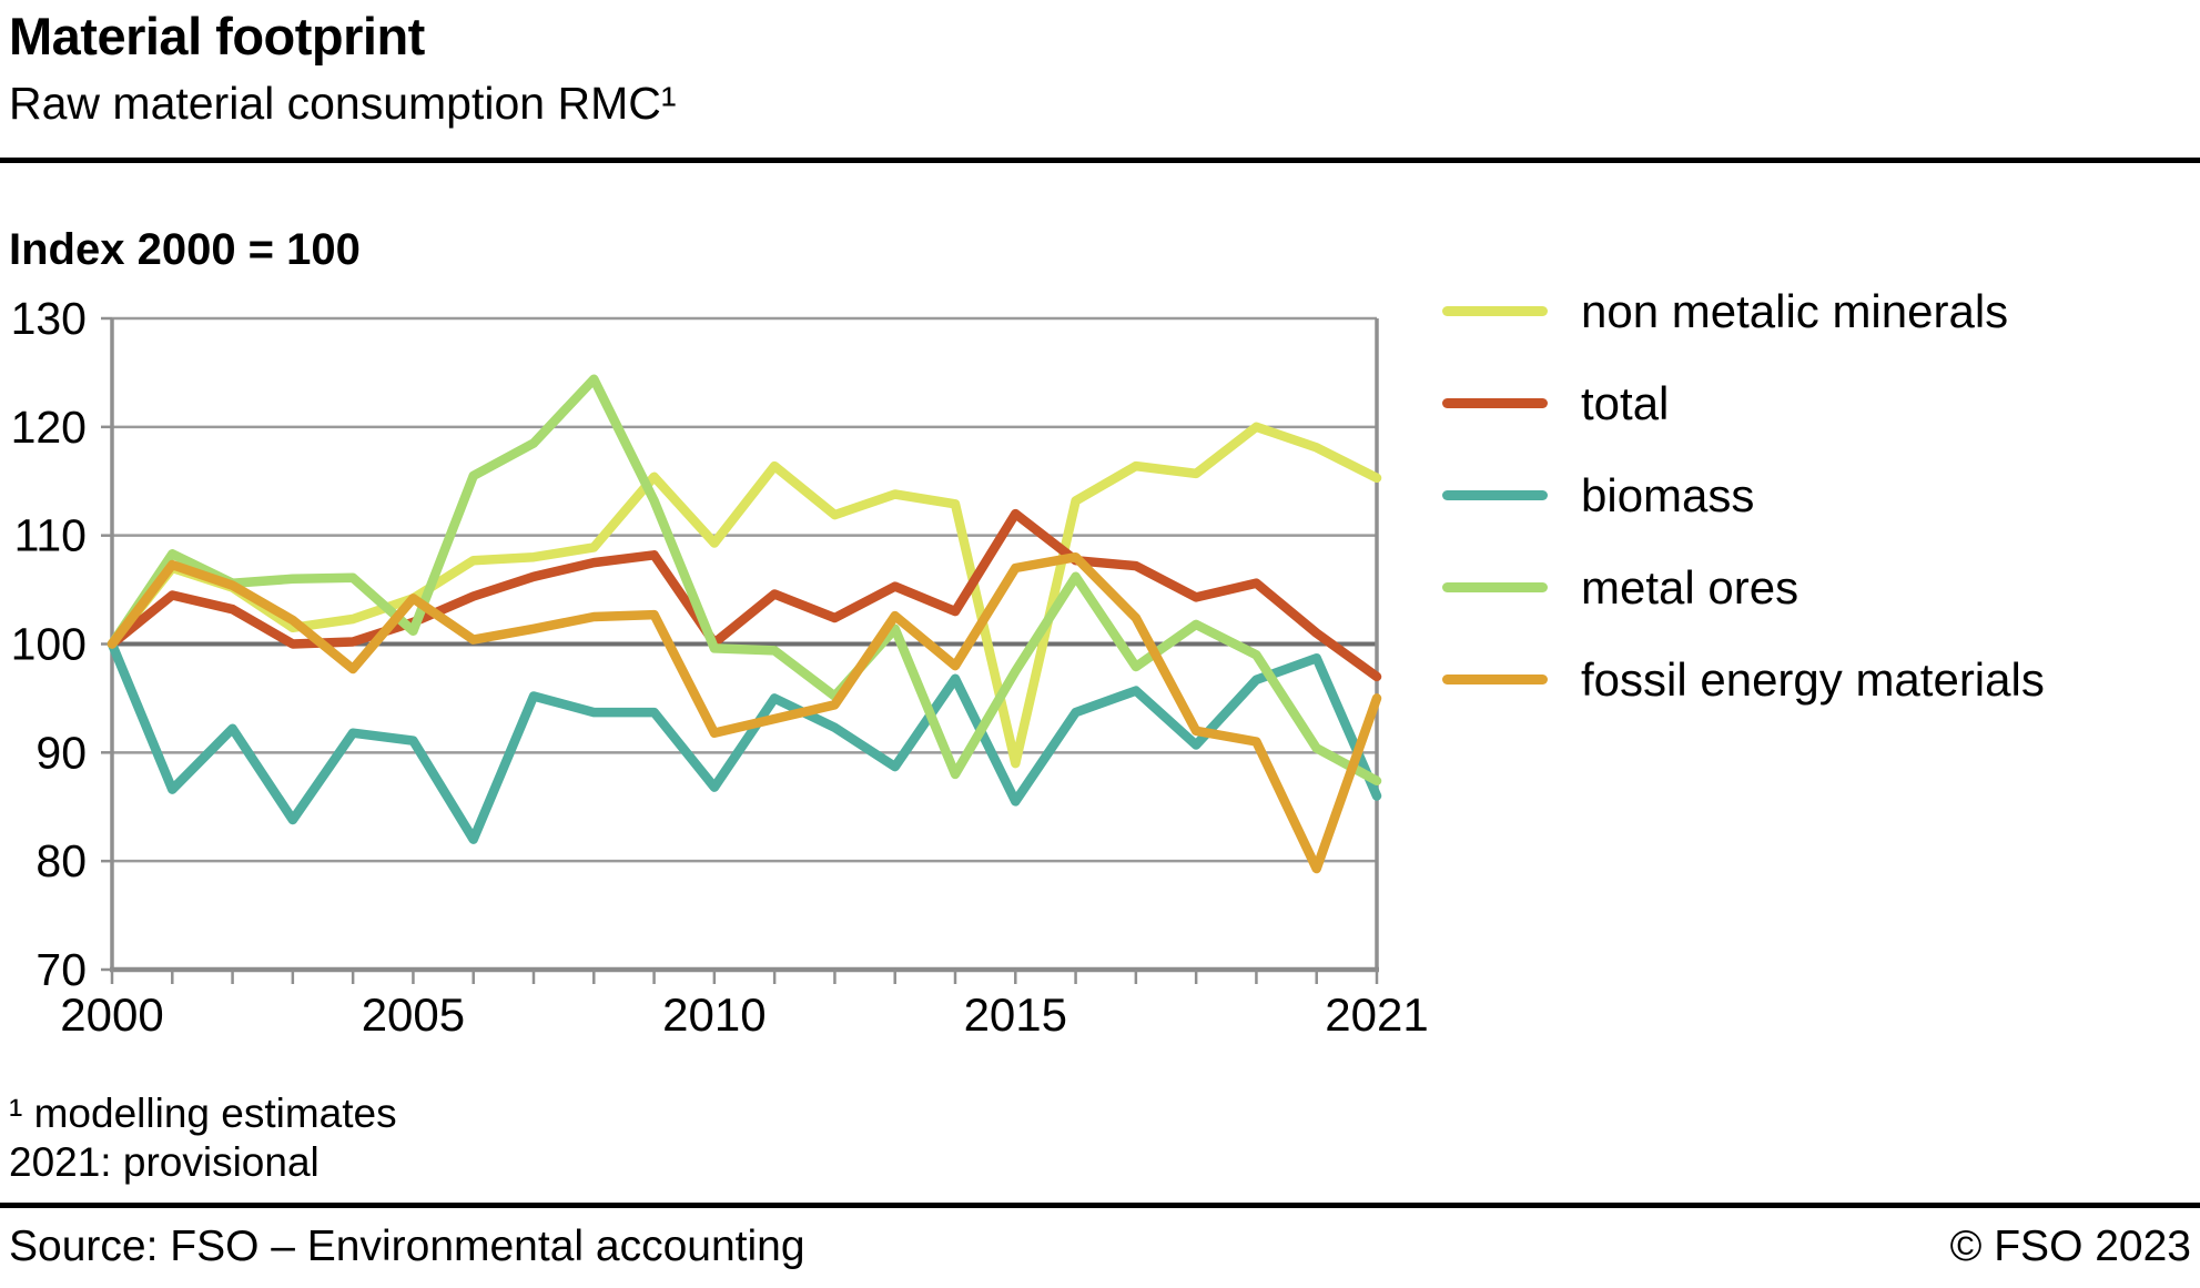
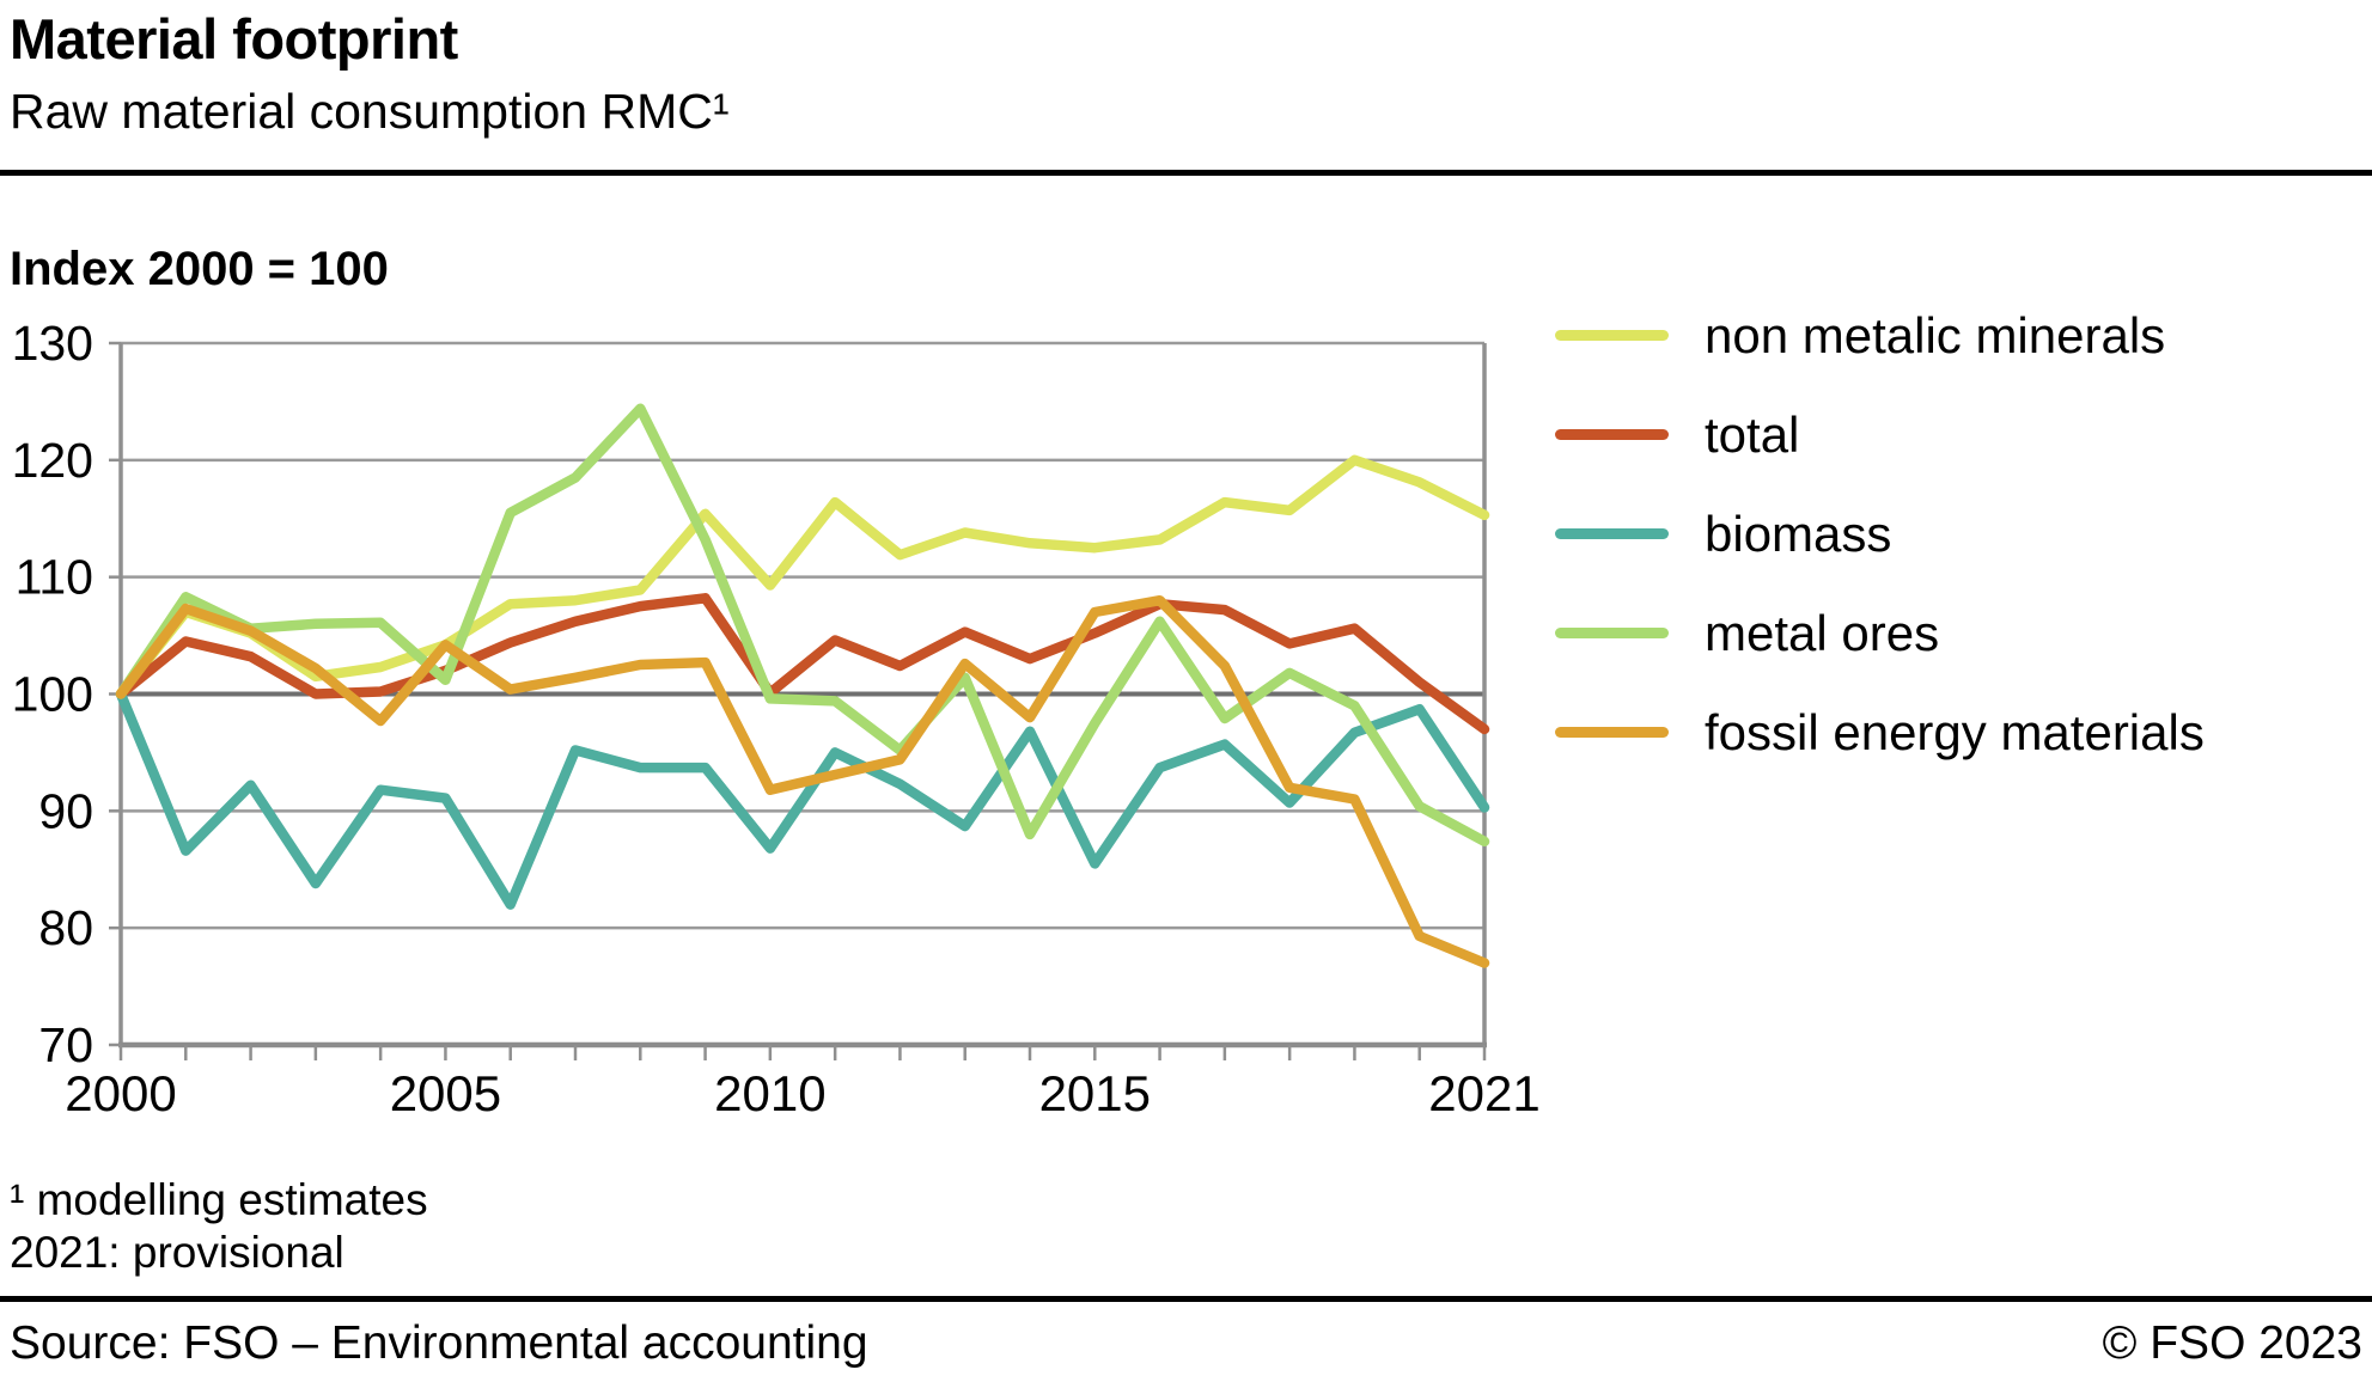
non metalic minerals/2015: 89 -> 112
total/2015: 112 -> 105
biomass/2021: 86 -> 90
fossil energy materials/2021: 95 -> 77
